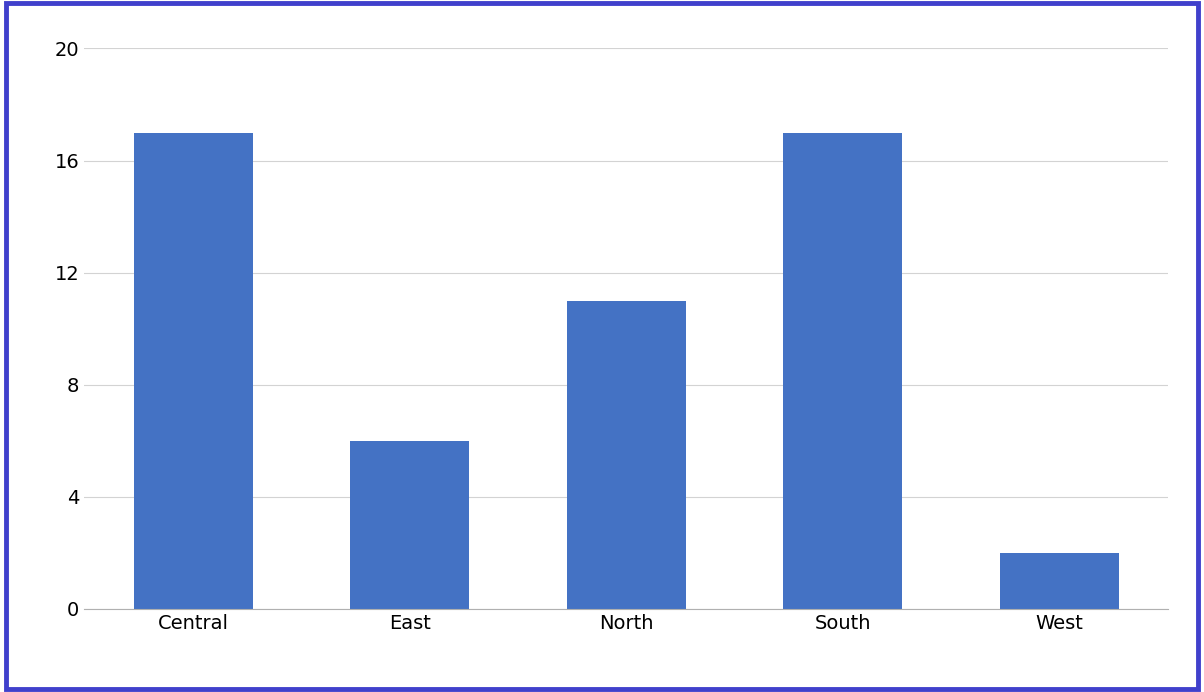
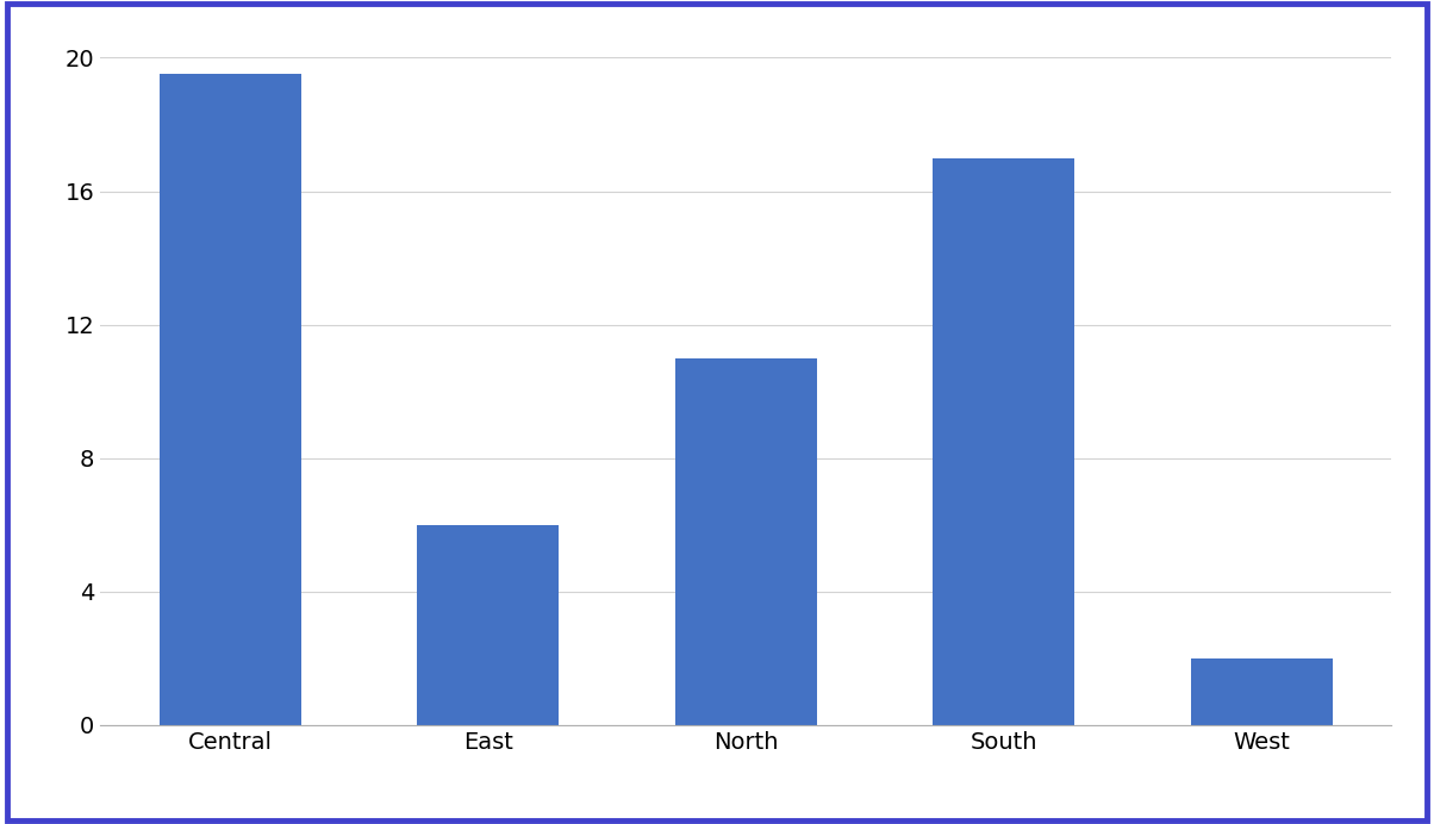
Central: 17.0 -> 19.5
